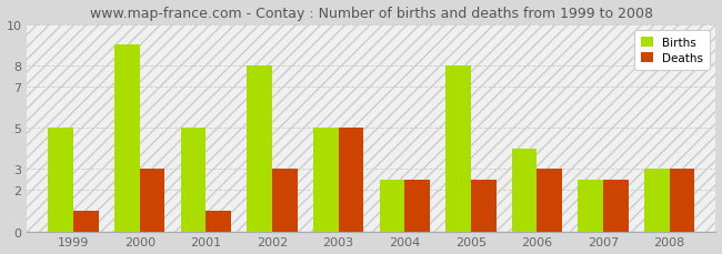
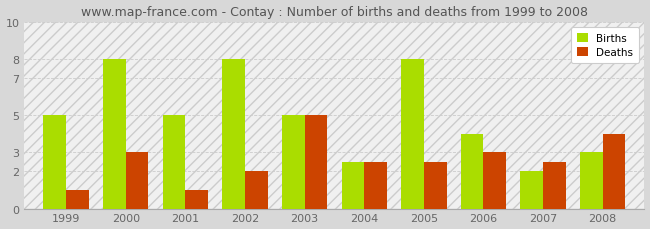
Births/2000: 9.0 -> 8.0
Deaths/2002: 3.0 -> 2.0
Births/2007: 2.5 -> 2.0
Deaths/2008: 3.0 -> 4.0
